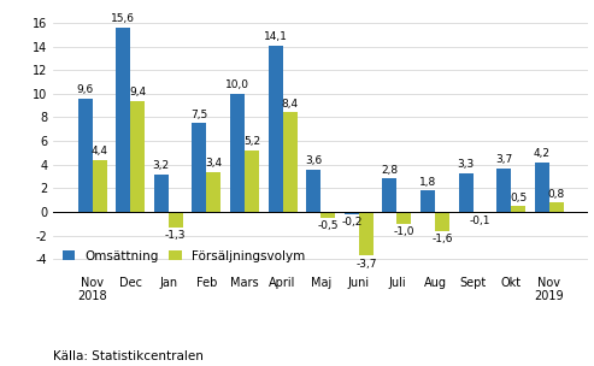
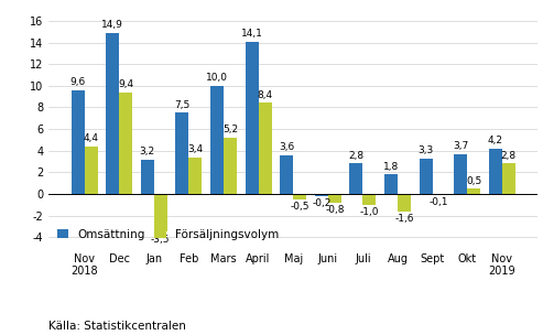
Omsättning/Dec: 15,6 -> 14,9
Försäljningsvolym/Jan: -1,3 -> -3,5
Försäljningsvolym/Juni: -3,7 -> -0,8
Försäljningsvolym/Nov 2019: 0,8 -> 2,8
